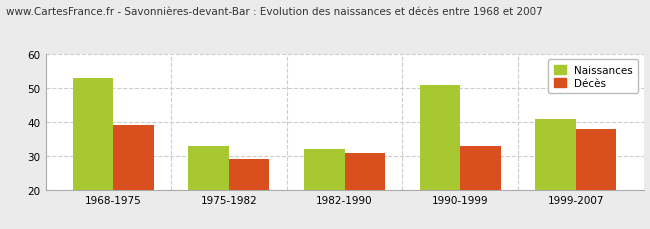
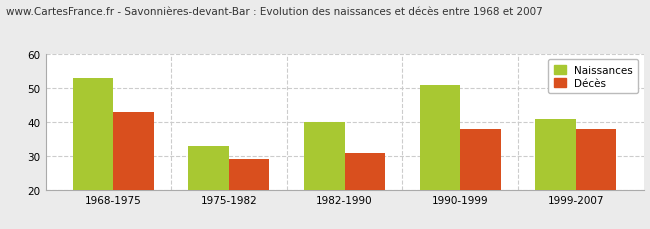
Décès/1968-1975: 39 -> 43
Naissances/1982-1990: 32 -> 40
Décès/1990-1999: 33 -> 38
